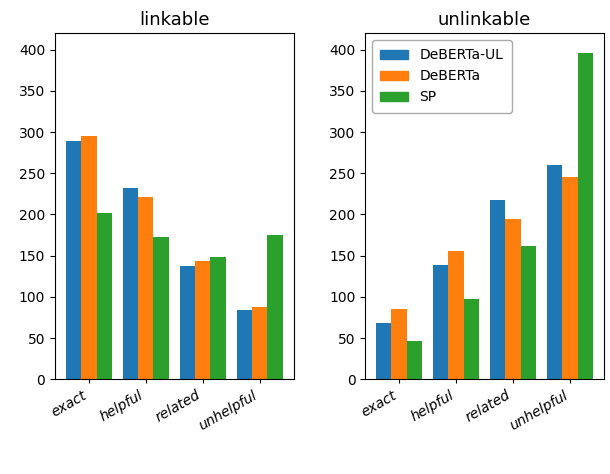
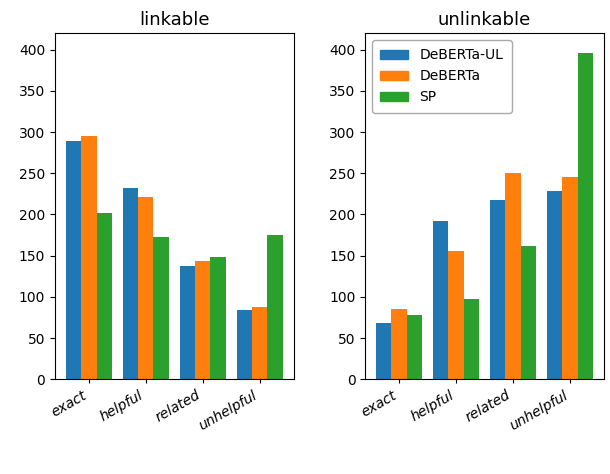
unlinkable/SP/exact: 46 -> 78
unlinkable/DeBERTa-UL/helpful: 139 -> 192
unlinkable/DeBERTa/related: 195 -> 250
unlinkable/DeBERTa-UL/unhelpful: 260 -> 228
